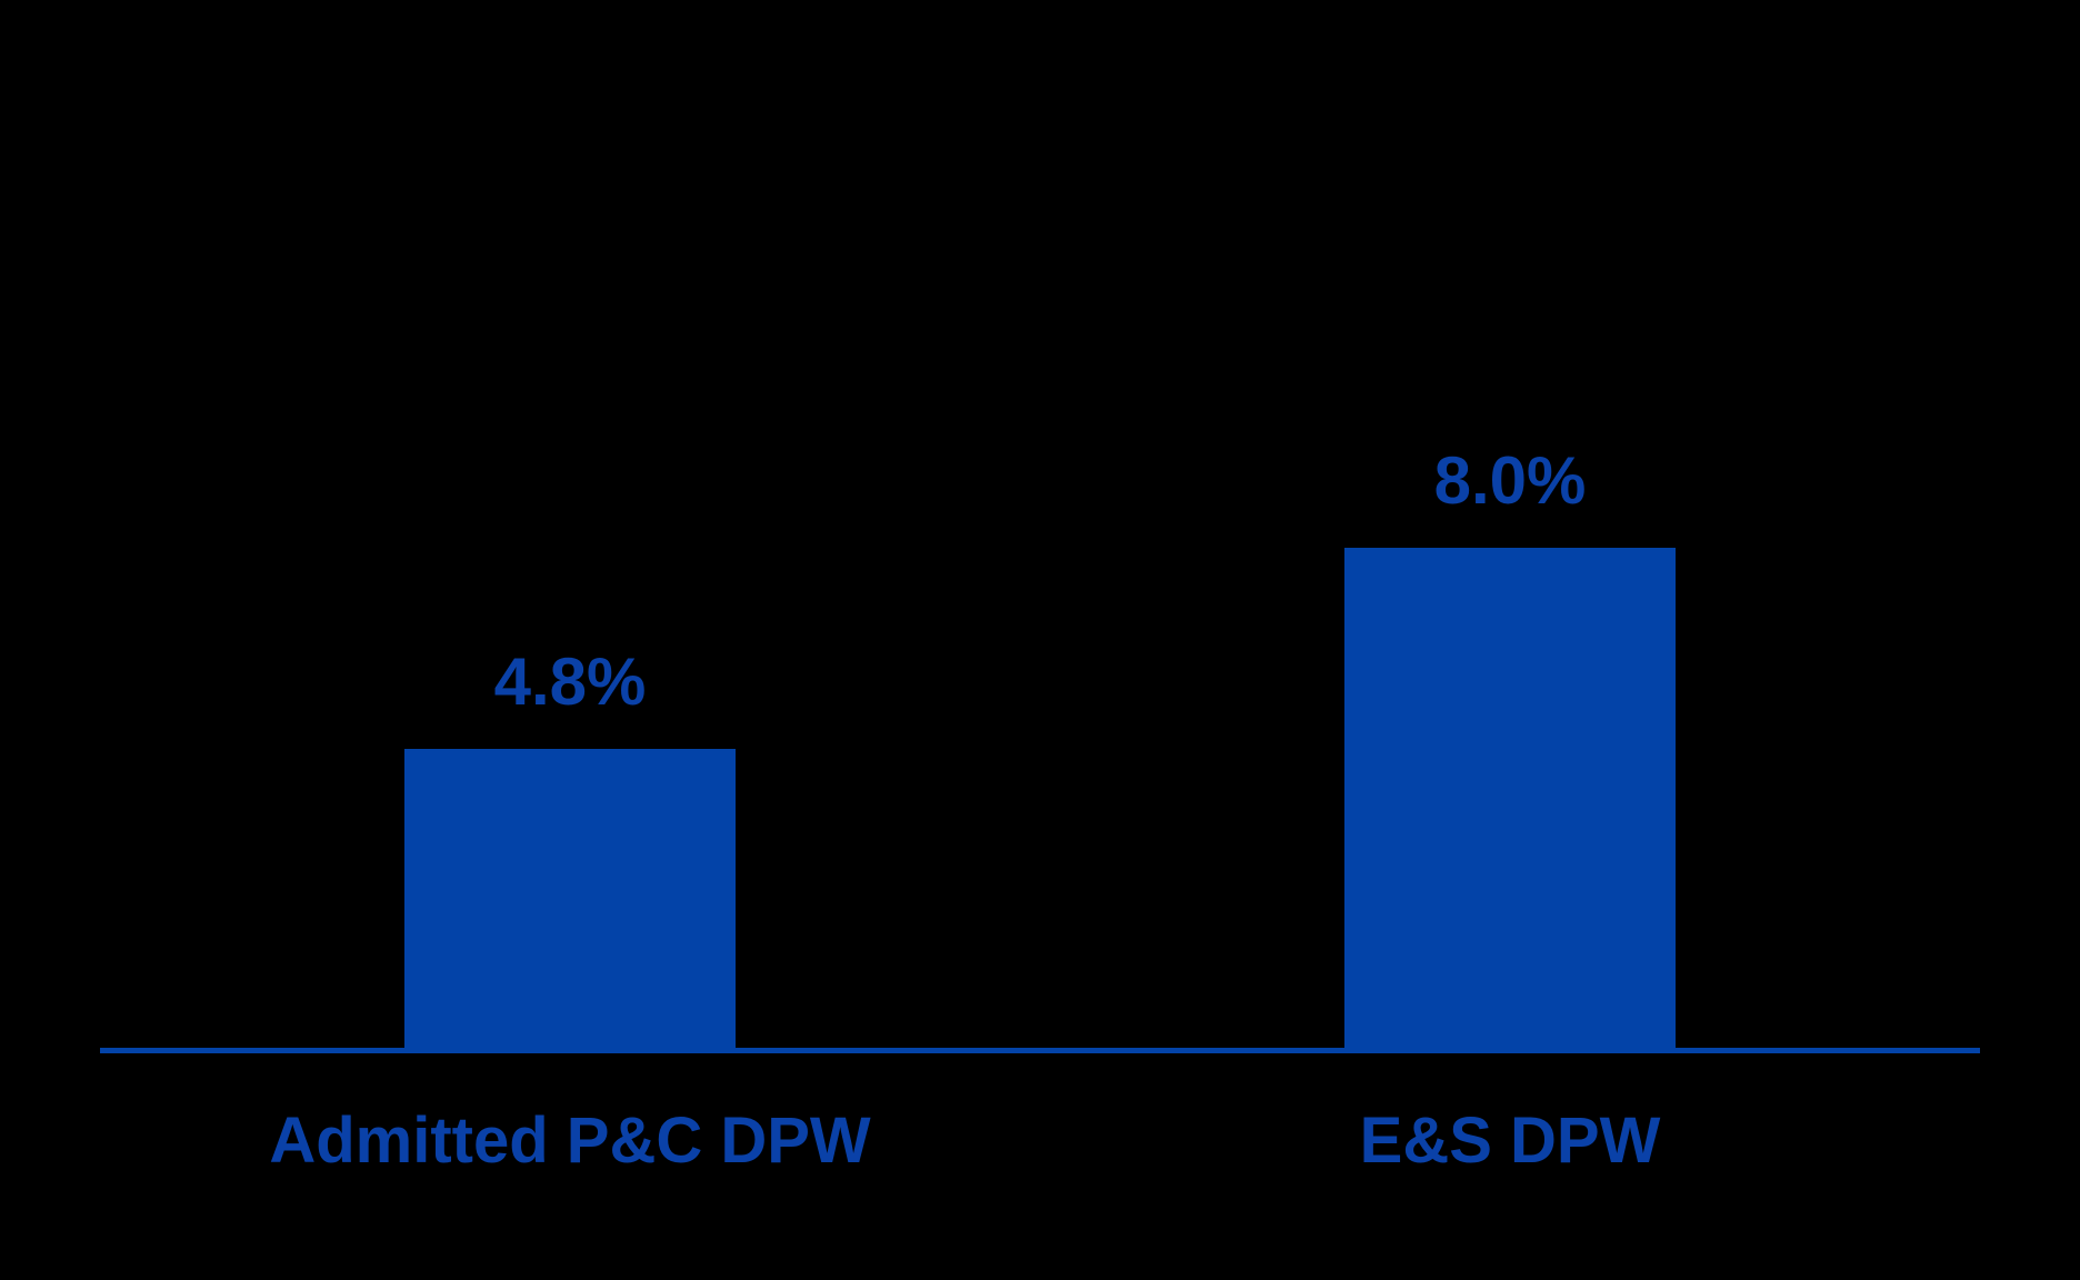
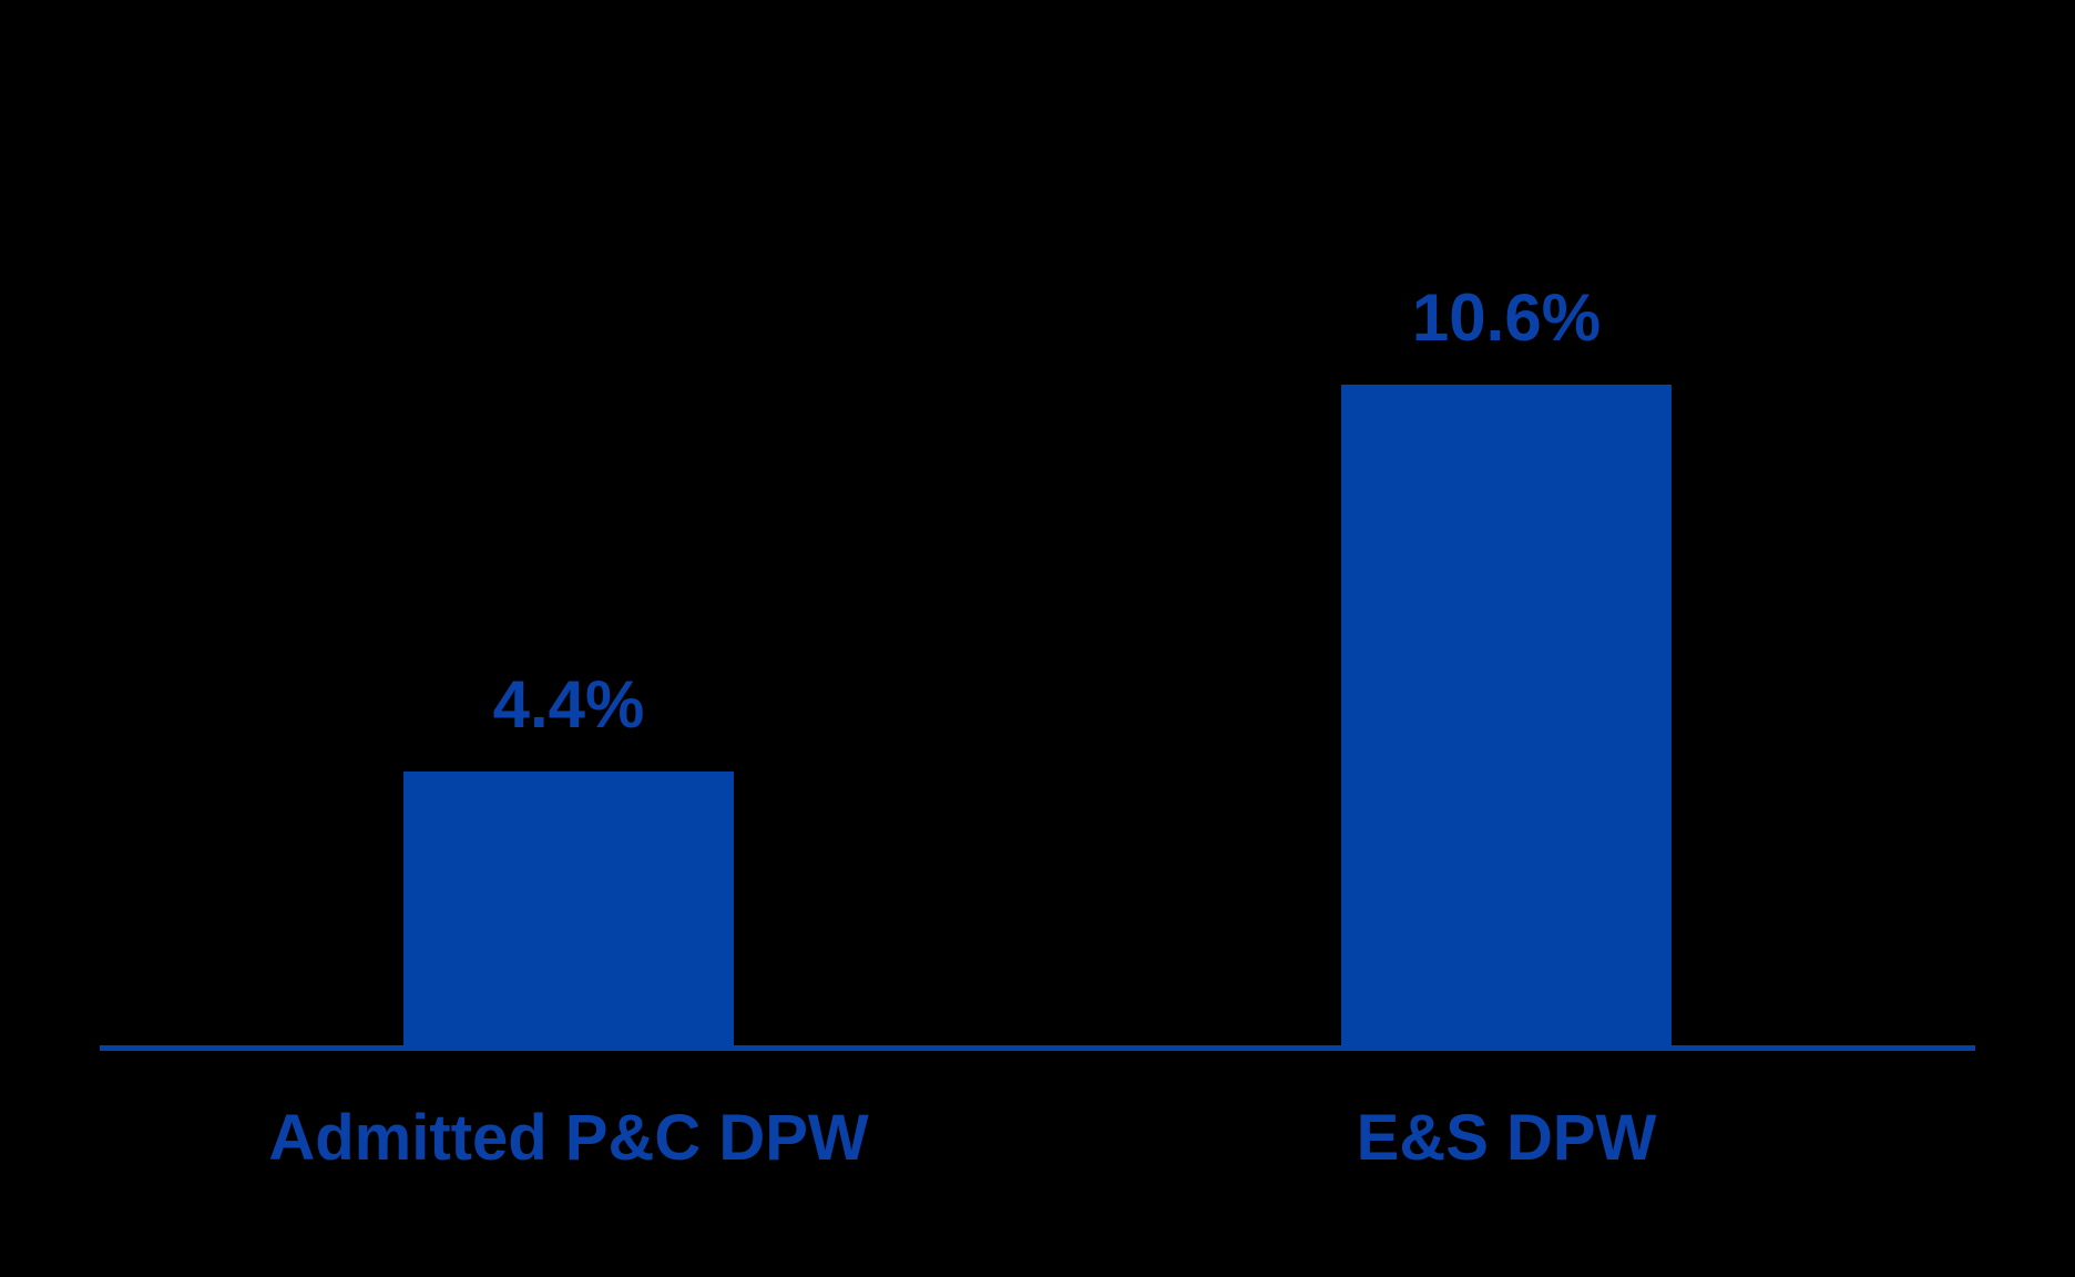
Admitted P&C DPW: 4.8% -> 4.4%
E&S DPW: 8.0% -> 10.6%
